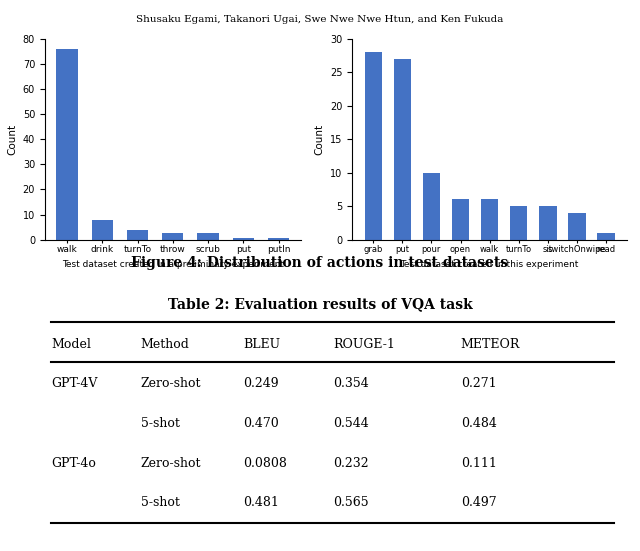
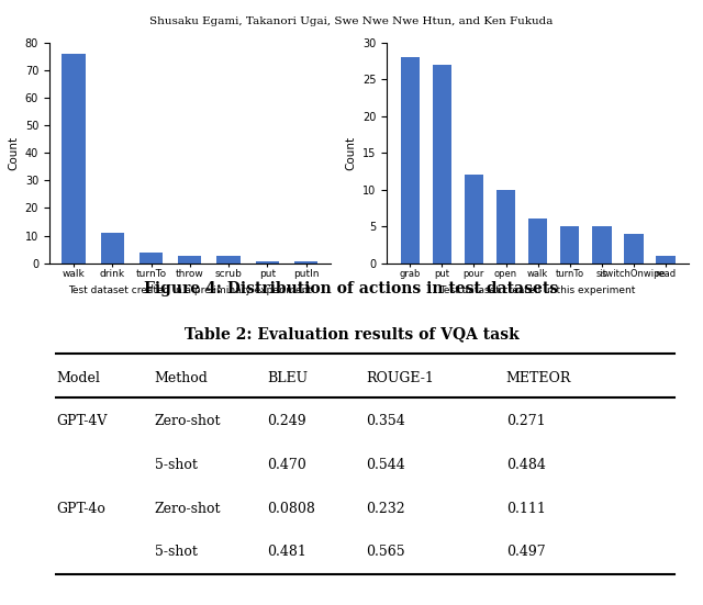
drink: 8.0 -> 11.0
pour: 10 -> 12
open: 6 -> 10
